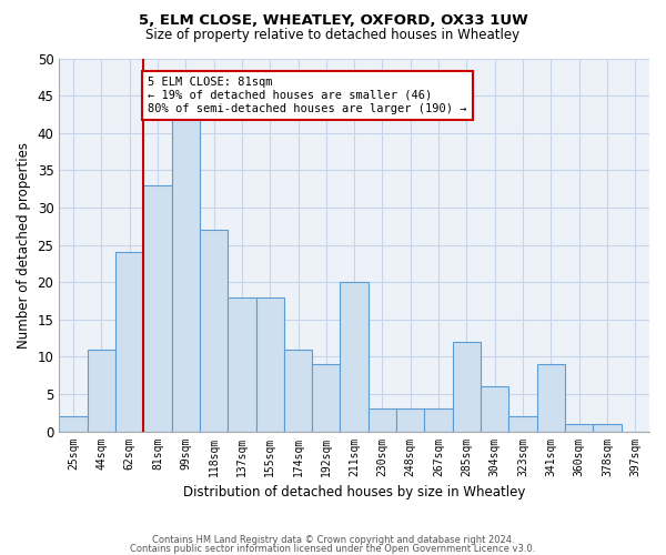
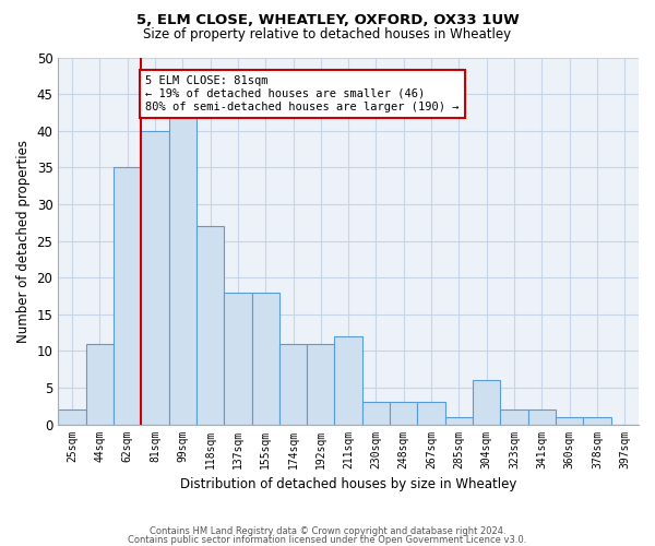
62sqm: 24 -> 35
81sqm: 33 -> 40
192sqm: 9 -> 11
211sqm: 20 -> 12
285sqm: 12 -> 1
341sqm: 9 -> 2
